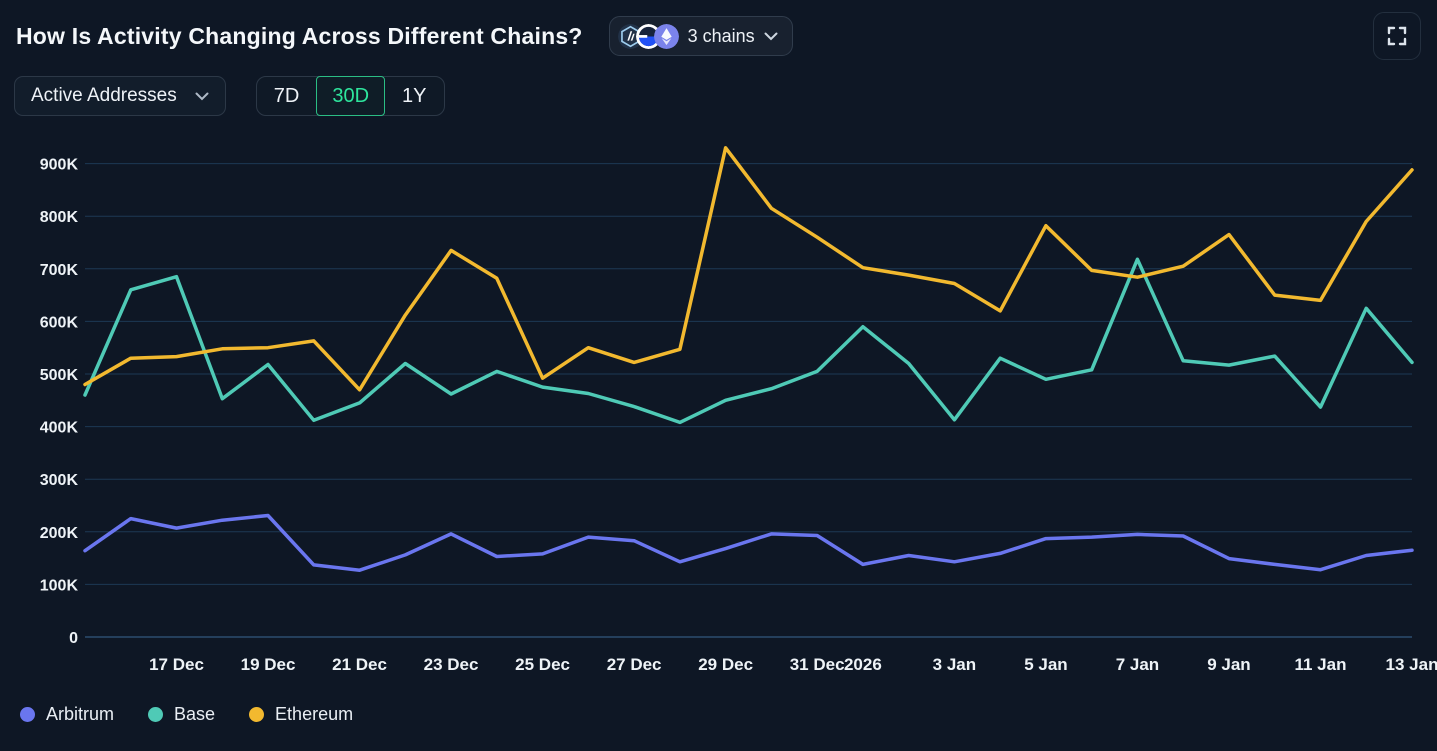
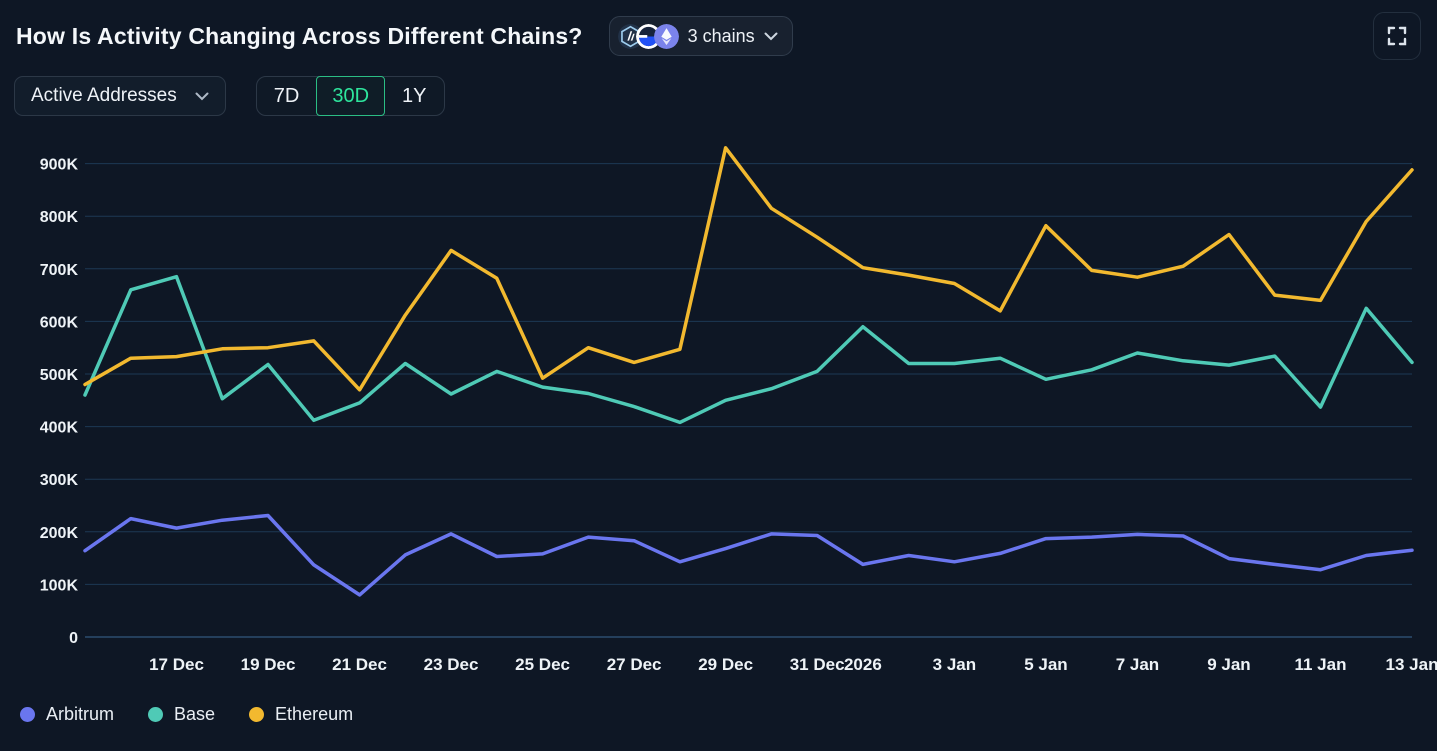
Arbitrum/21 Dec: 130K -> 80K
Base/3 Jan: 410K -> 520K
Base/7 Jan: 720K -> 540K
